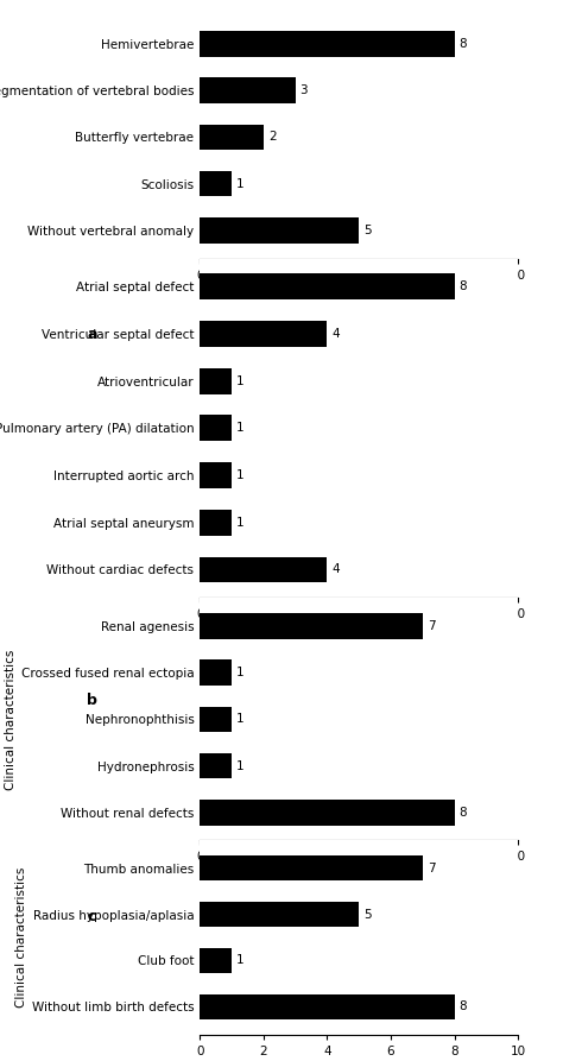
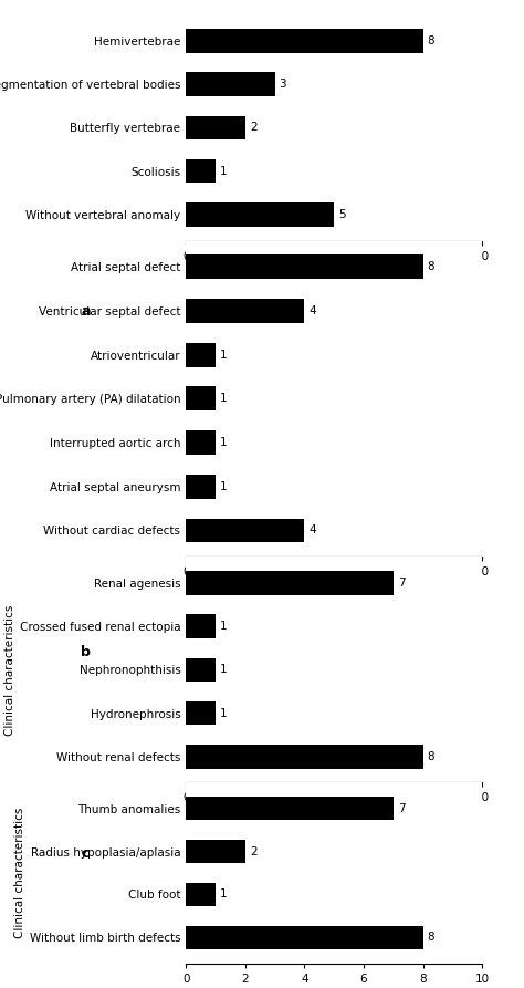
Radius hypoplasia/aplasia: 5 -> 2
